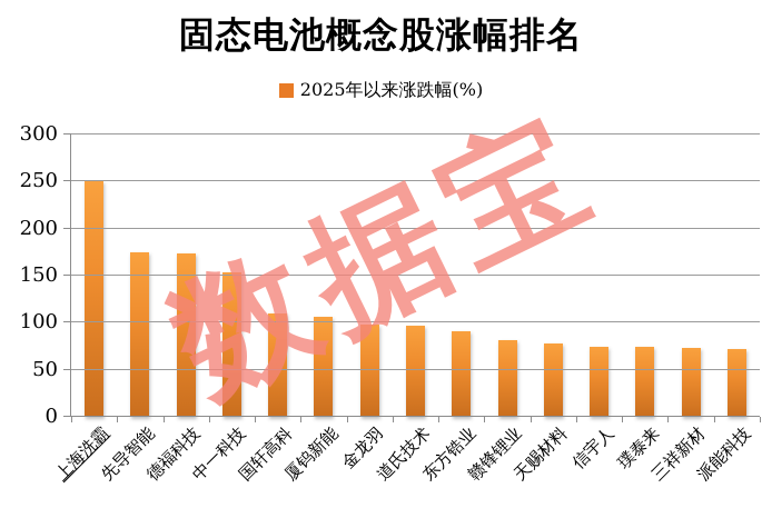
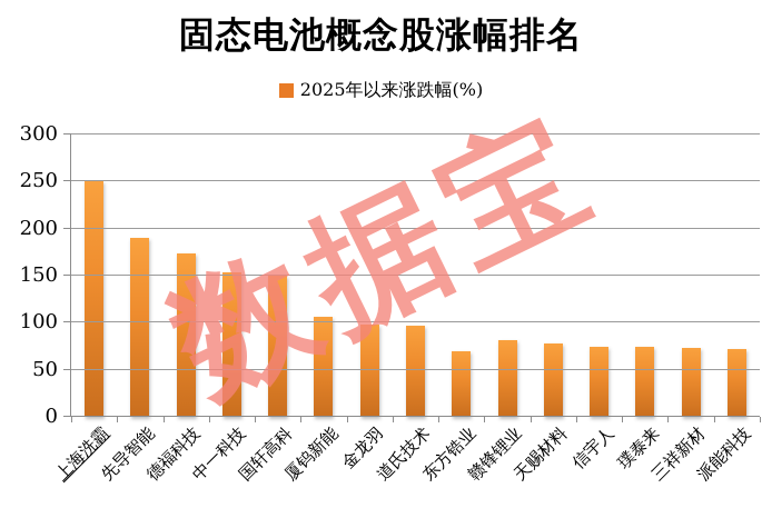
先导智能: 180 -> 190
国轩高科: 110 -> 150
东方锆业: 90 -> 70
